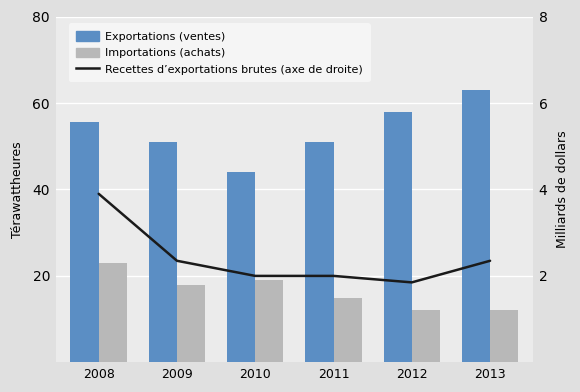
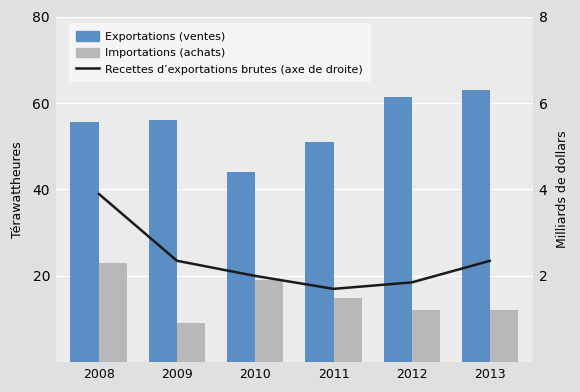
Exportations (ventes)/2009: 51.0 -> 56.0
Importations (achats)/2009: 18 -> 9
Recettes d’exportations brutes (axe de droite)/2011: 2.00 -> 1.70
Exportations (ventes)/2012: 58.0 -> 61.5
